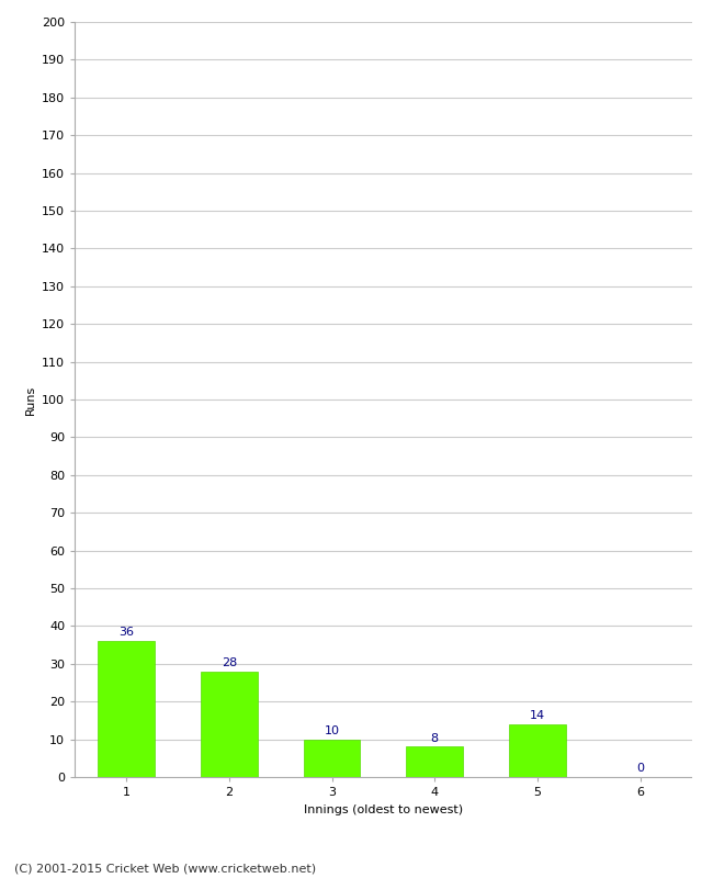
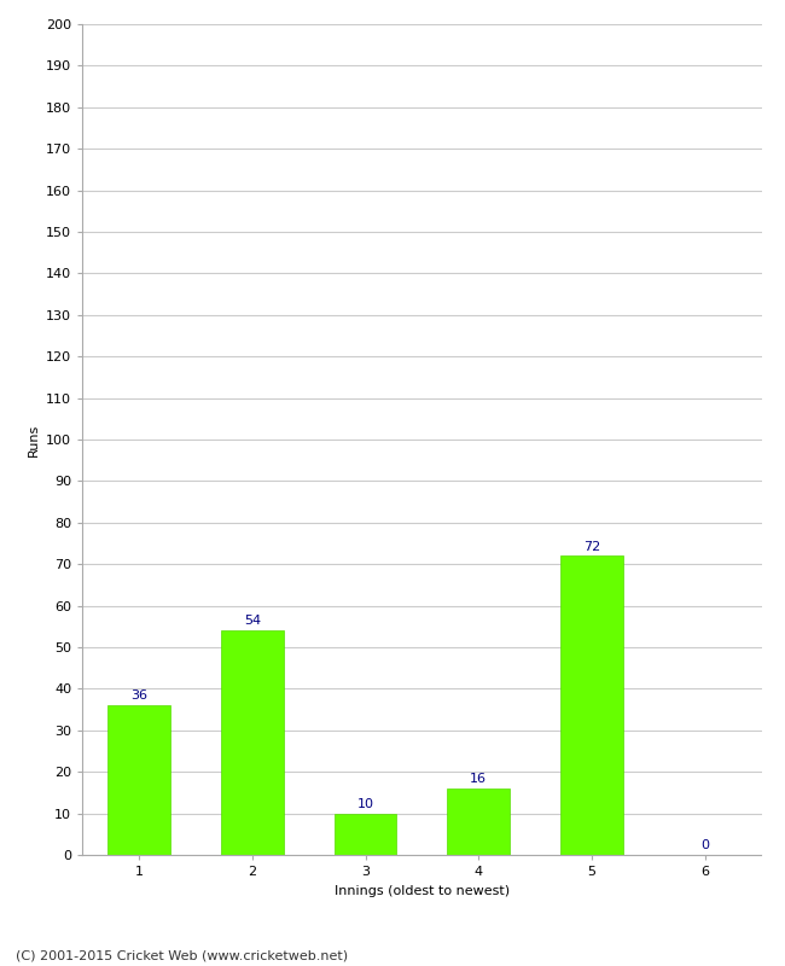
2: 28 -> 54
4: 8 -> 16
5: 14 -> 72
